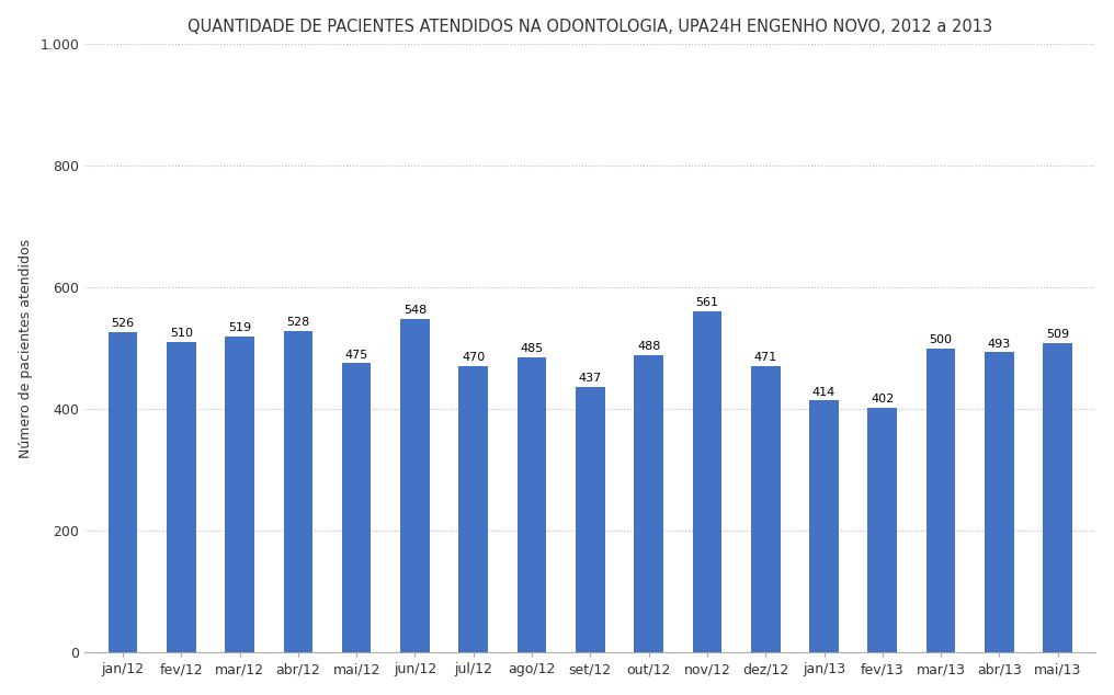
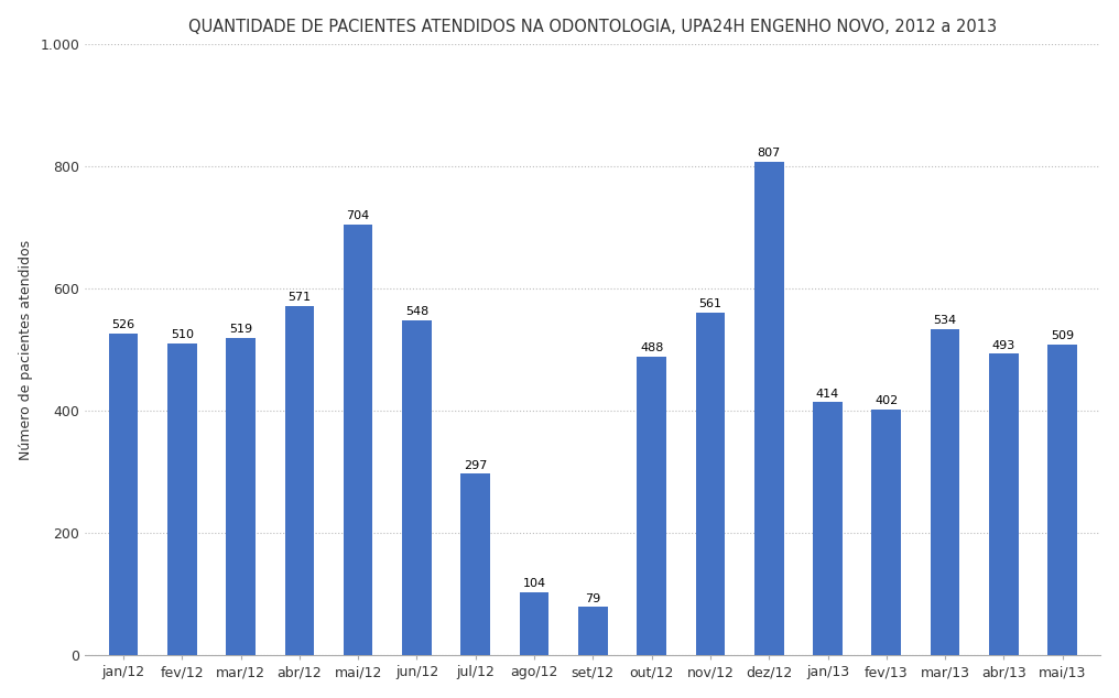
abr/12: 528 -> 571
mai/12: 475 -> 704
jul/12: 470 -> 297
ago/12: 485 -> 104
set/12: 437 -> 79
dez/12: 471 -> 807
mar/13: 500 -> 534
